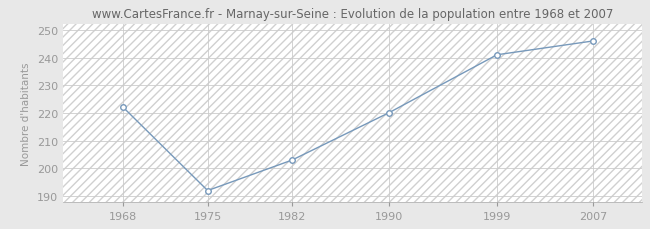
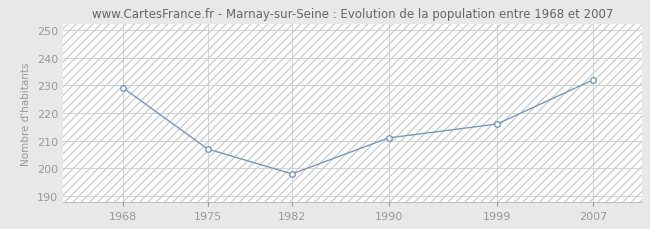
1968: 222 -> 229
1975: 192 -> 207
1982: 203 -> 198
1990: 220 -> 211
1999: 241 -> 216
2007: 246 -> 232
